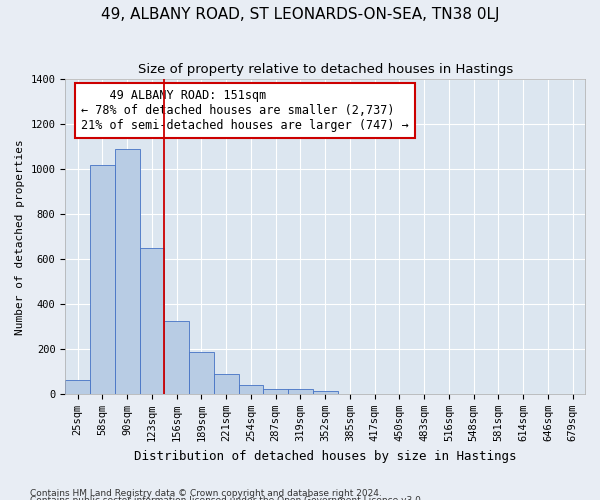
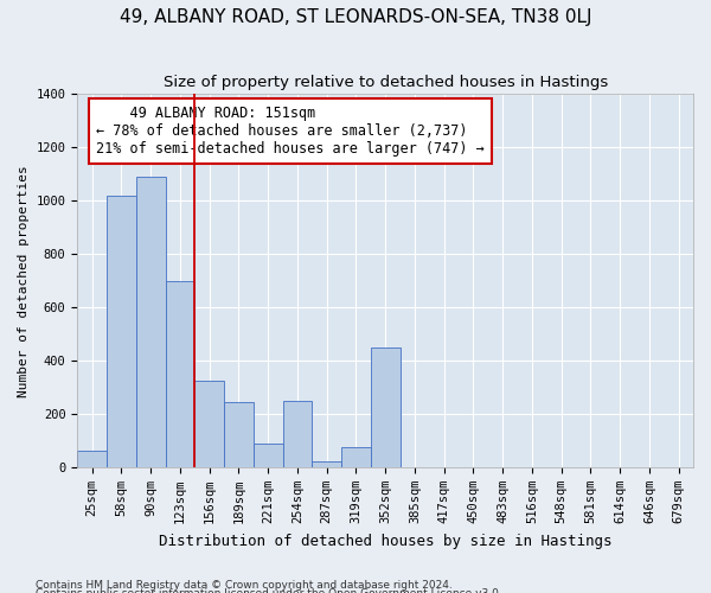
123sqm: 650 -> 700
189sqm: 185 -> 245
254sqm: 40 -> 250
319sqm: 20 -> 75
352sqm: 15 -> 450
